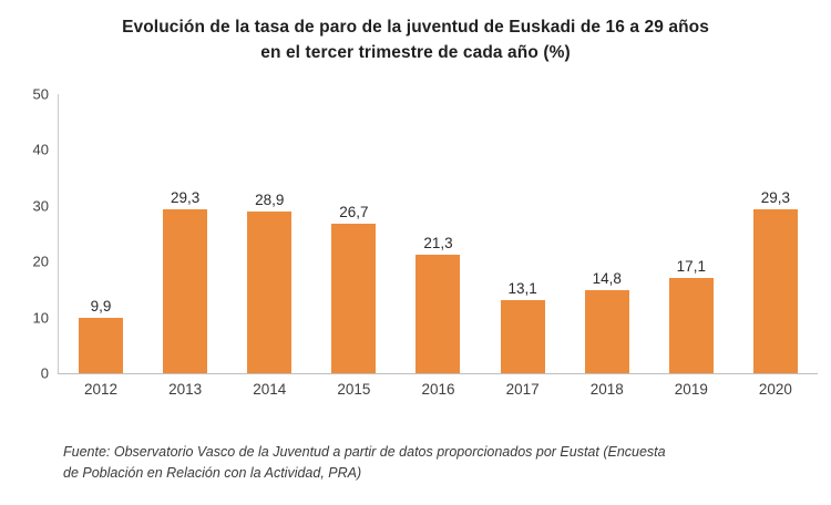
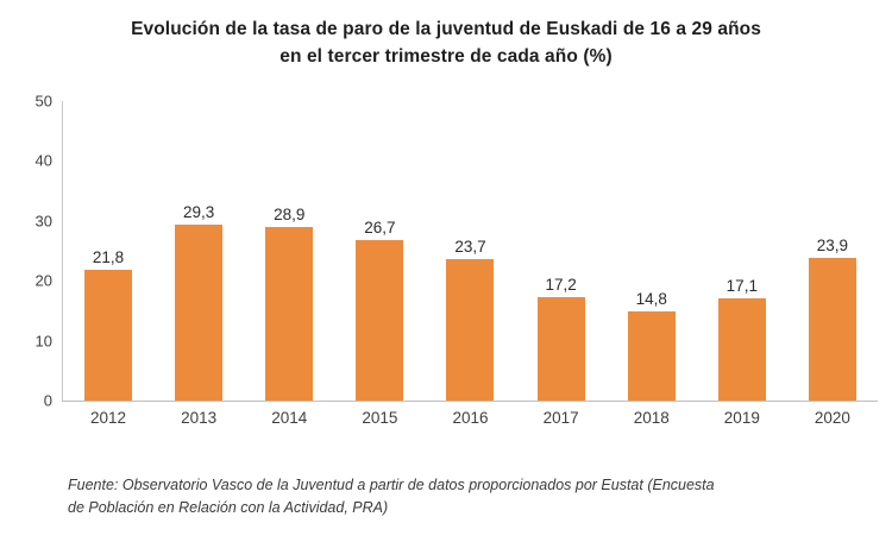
2012: 9,9 -> 21,8
2016: 21,3 -> 23,7
2017: 13,1 -> 17,2
2020: 29,3 -> 23,9
